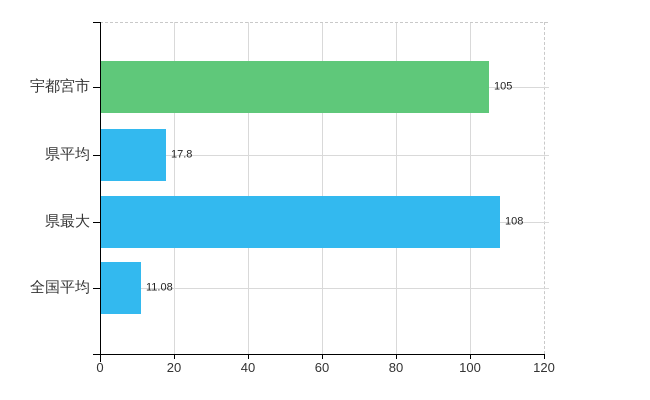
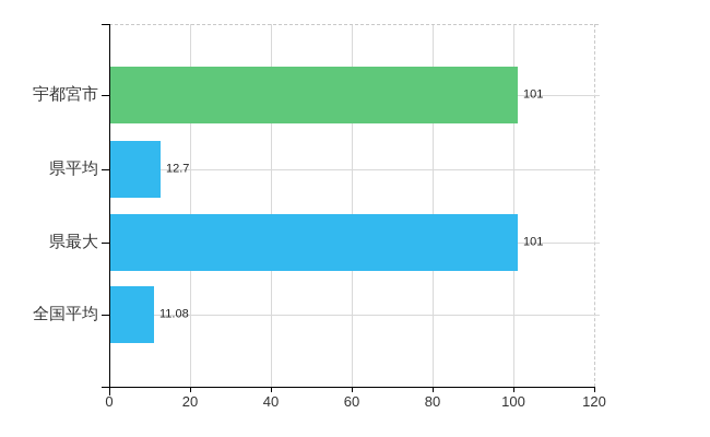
宇都宮市: 105 -> 101
県平均: 17.8 -> 12.7
県最大: 108 -> 101
